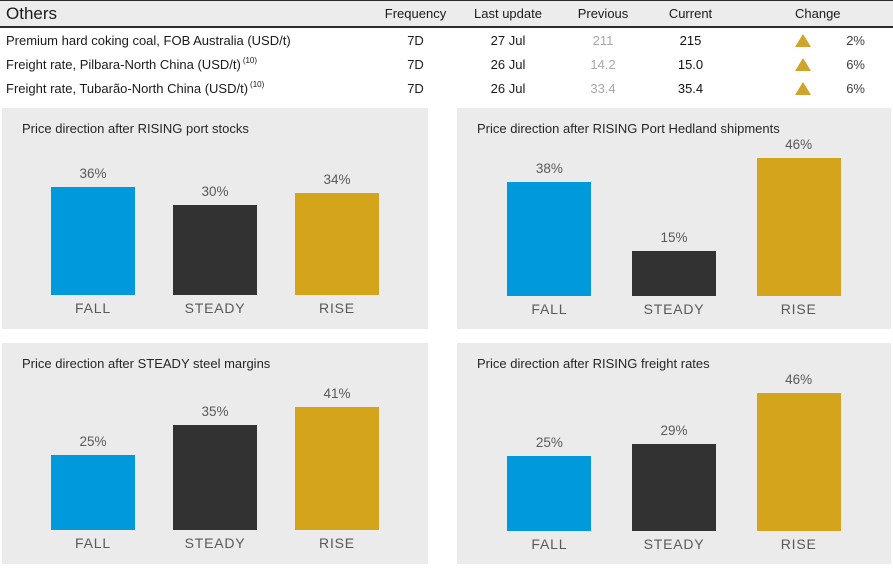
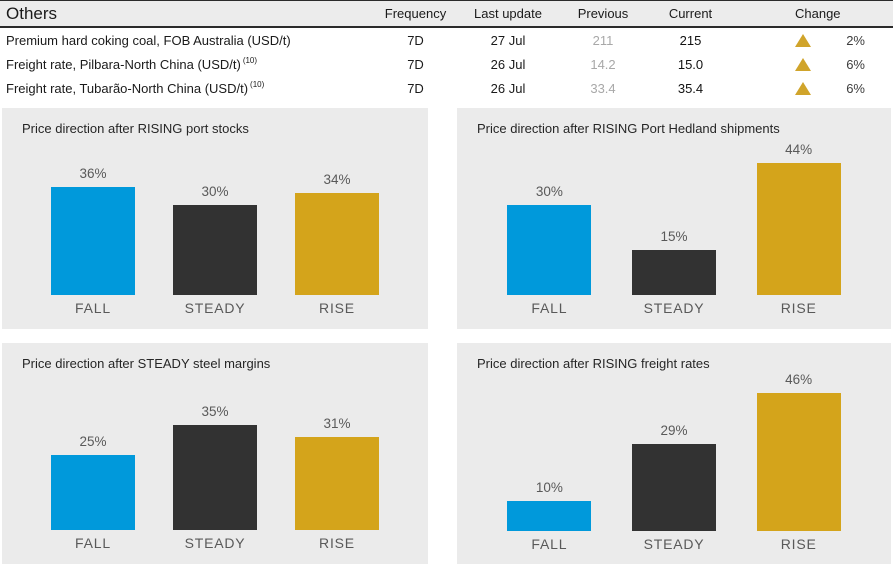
Price direction after RISING Port Hedland shipments/FALL: 38% -> 30%
Price direction after RISING Port Hedland shipments/RISE: 46% -> 44%
Price direction after STEADY steel margins/RISE: 41% -> 31%
Price direction after RISING freight rates/FALL: 25% -> 10%
